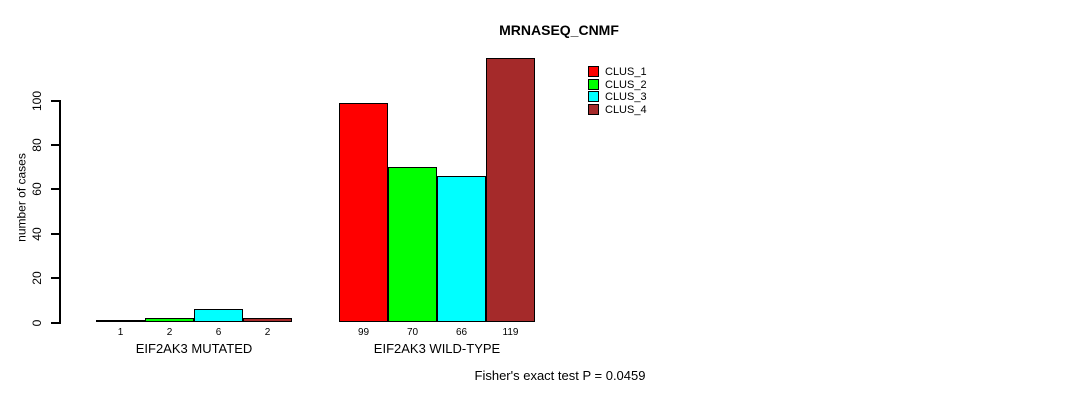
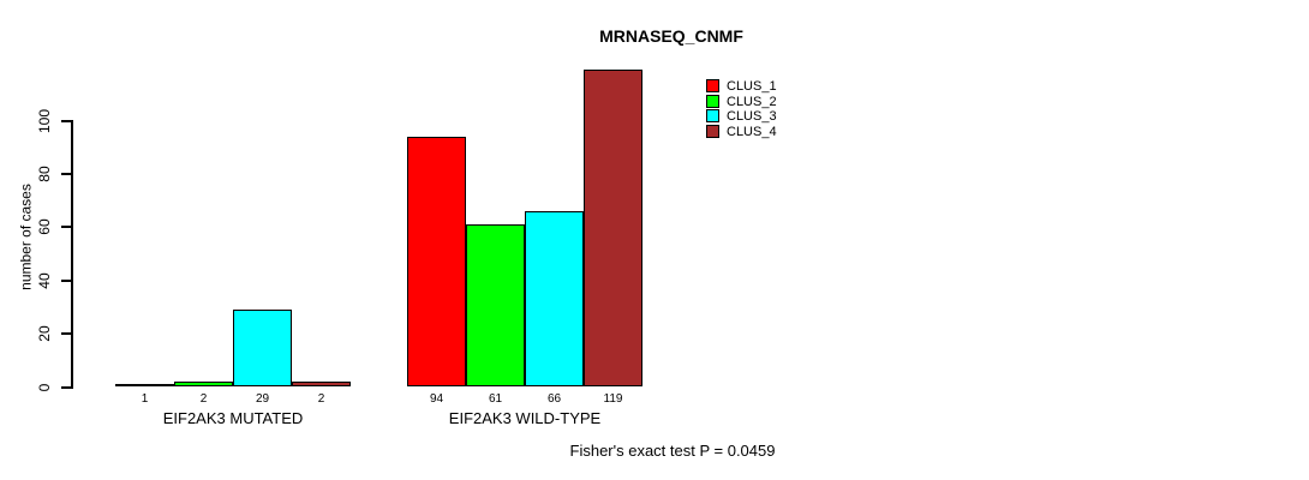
CLUS_3/EIF2AK3 MUTATED: 6 -> 29
CLUS_1/EIF2AK3 WILD-TYPE: 99 -> 94
CLUS_2/EIF2AK3 WILD-TYPE: 70 -> 61
